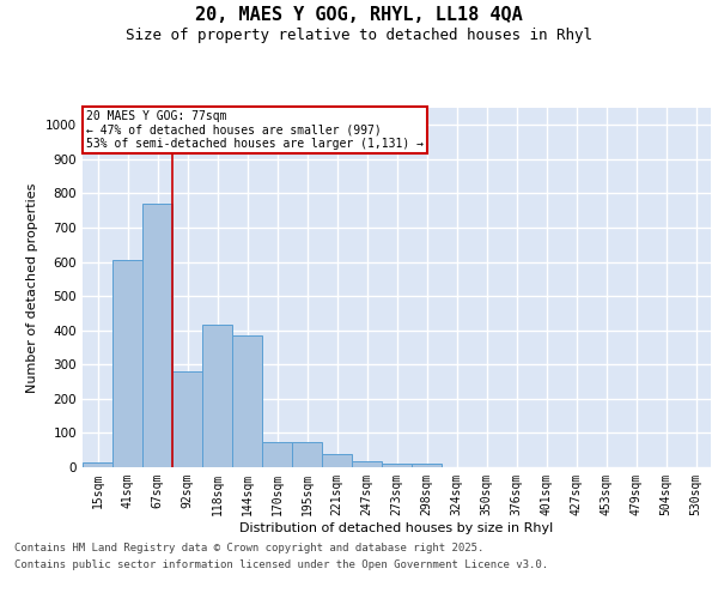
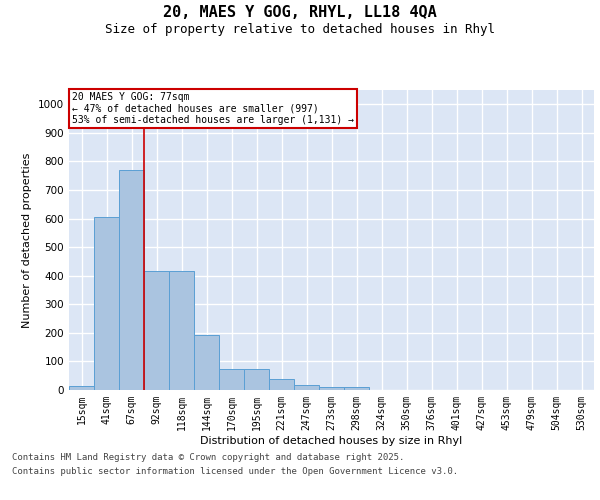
92sqm: 280 -> 415
144sqm: 385 -> 193
